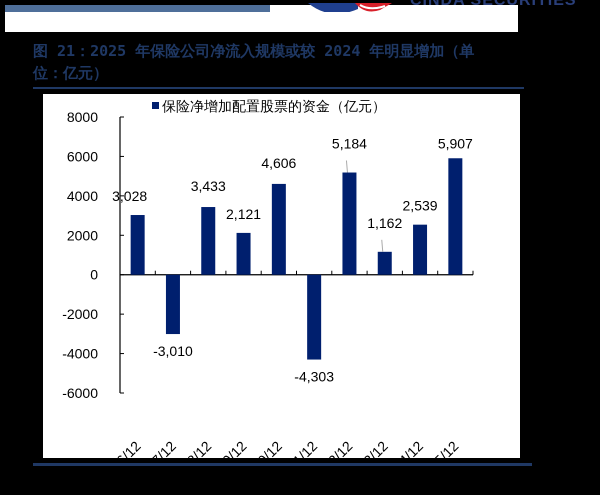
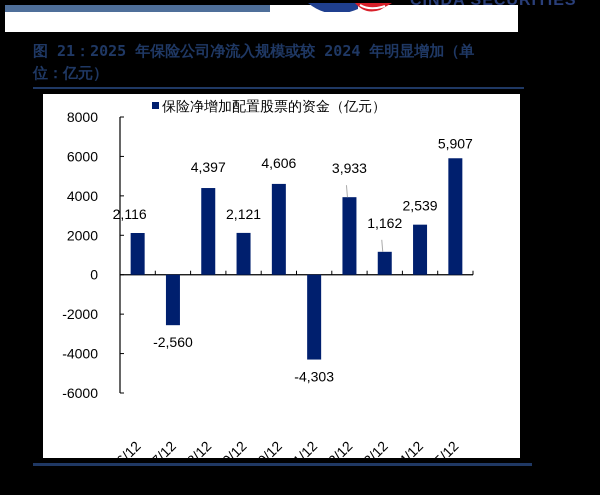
2016/12: 3,028 -> 2,116
2017/12: -3,010 -> -2,560
2018/12: 3,433 -> 4,397
2022/12: 5,184 -> 3,933
